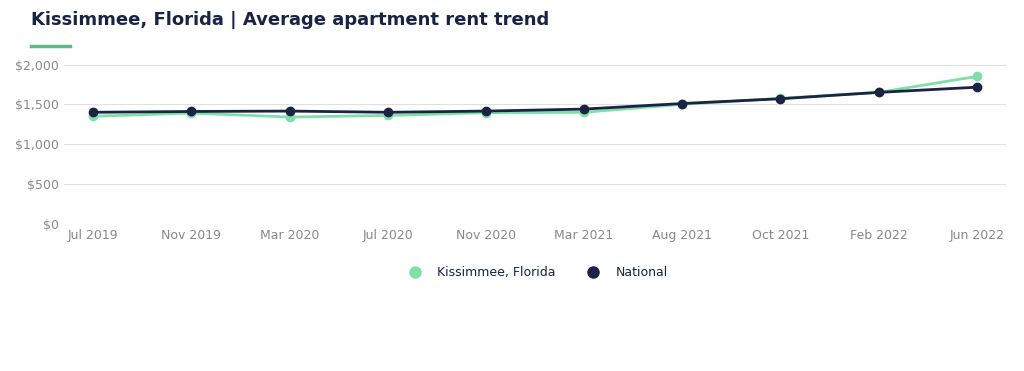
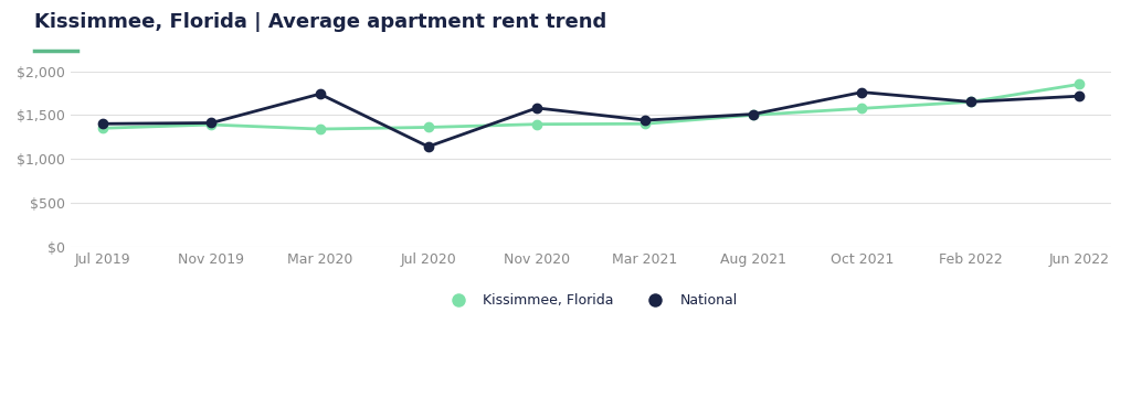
National/Mar 2020: $1,420 -> $1,740
National/Jul 2020: $1,400 -> $1,140
National/Nov 2020: $1,420 -> $1,580
National/Oct 2021: $1,570 -> $1,760
